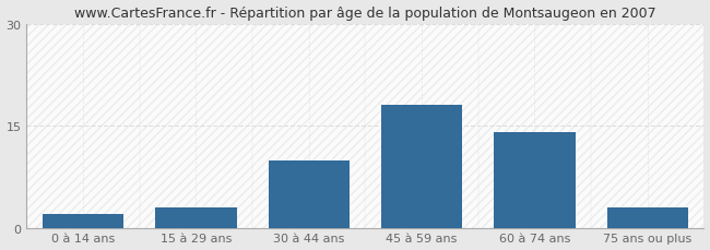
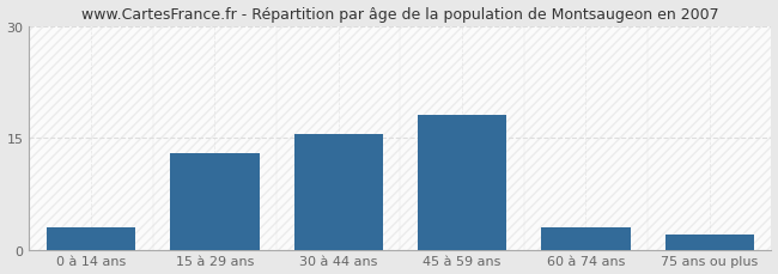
0 à 14 ans: 2.0 -> 3.0
15 à 29 ans: 3.0 -> 13.0
30 à 44 ans: 9.8 -> 15.5
60 à 74 ans: 14.0 -> 3.0
75 ans ou plus: 3.0 -> 2.0
